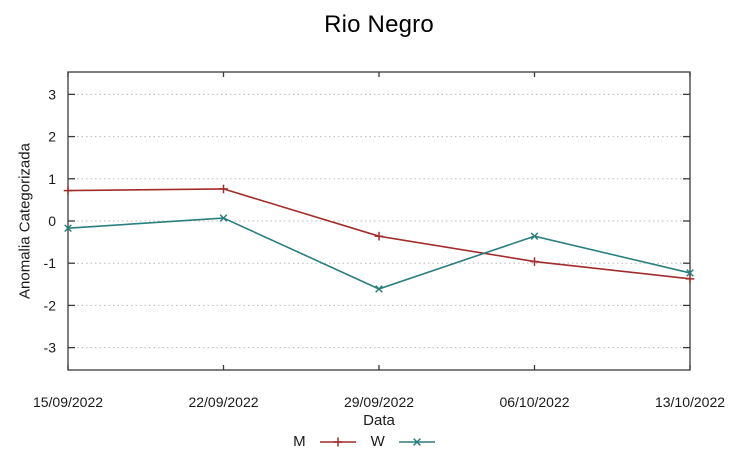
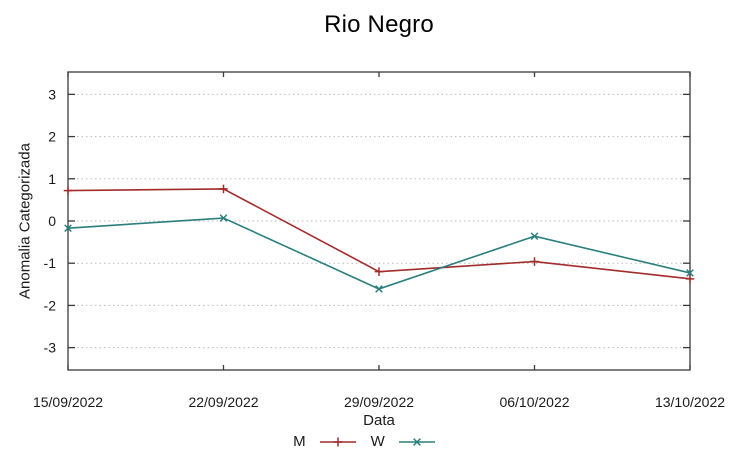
M/29/09/2022: -0.4 -> -1.2
